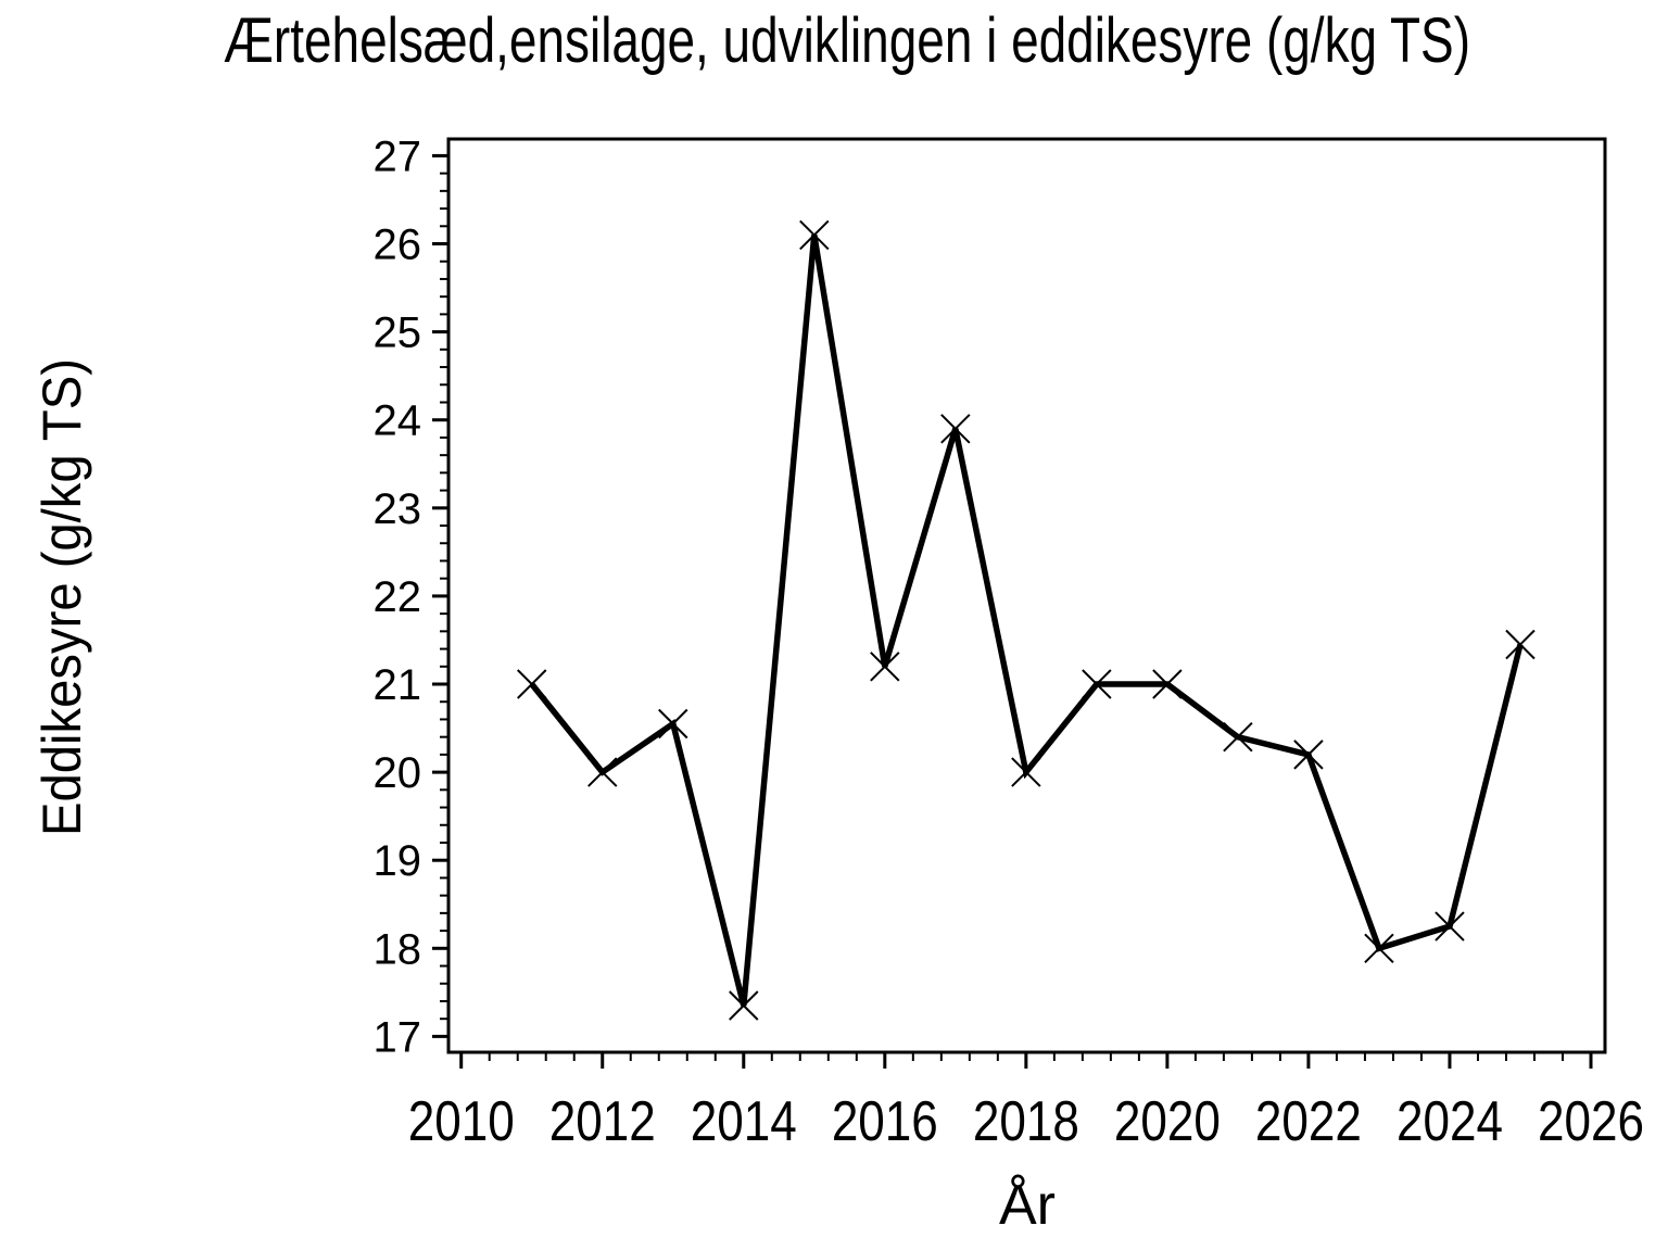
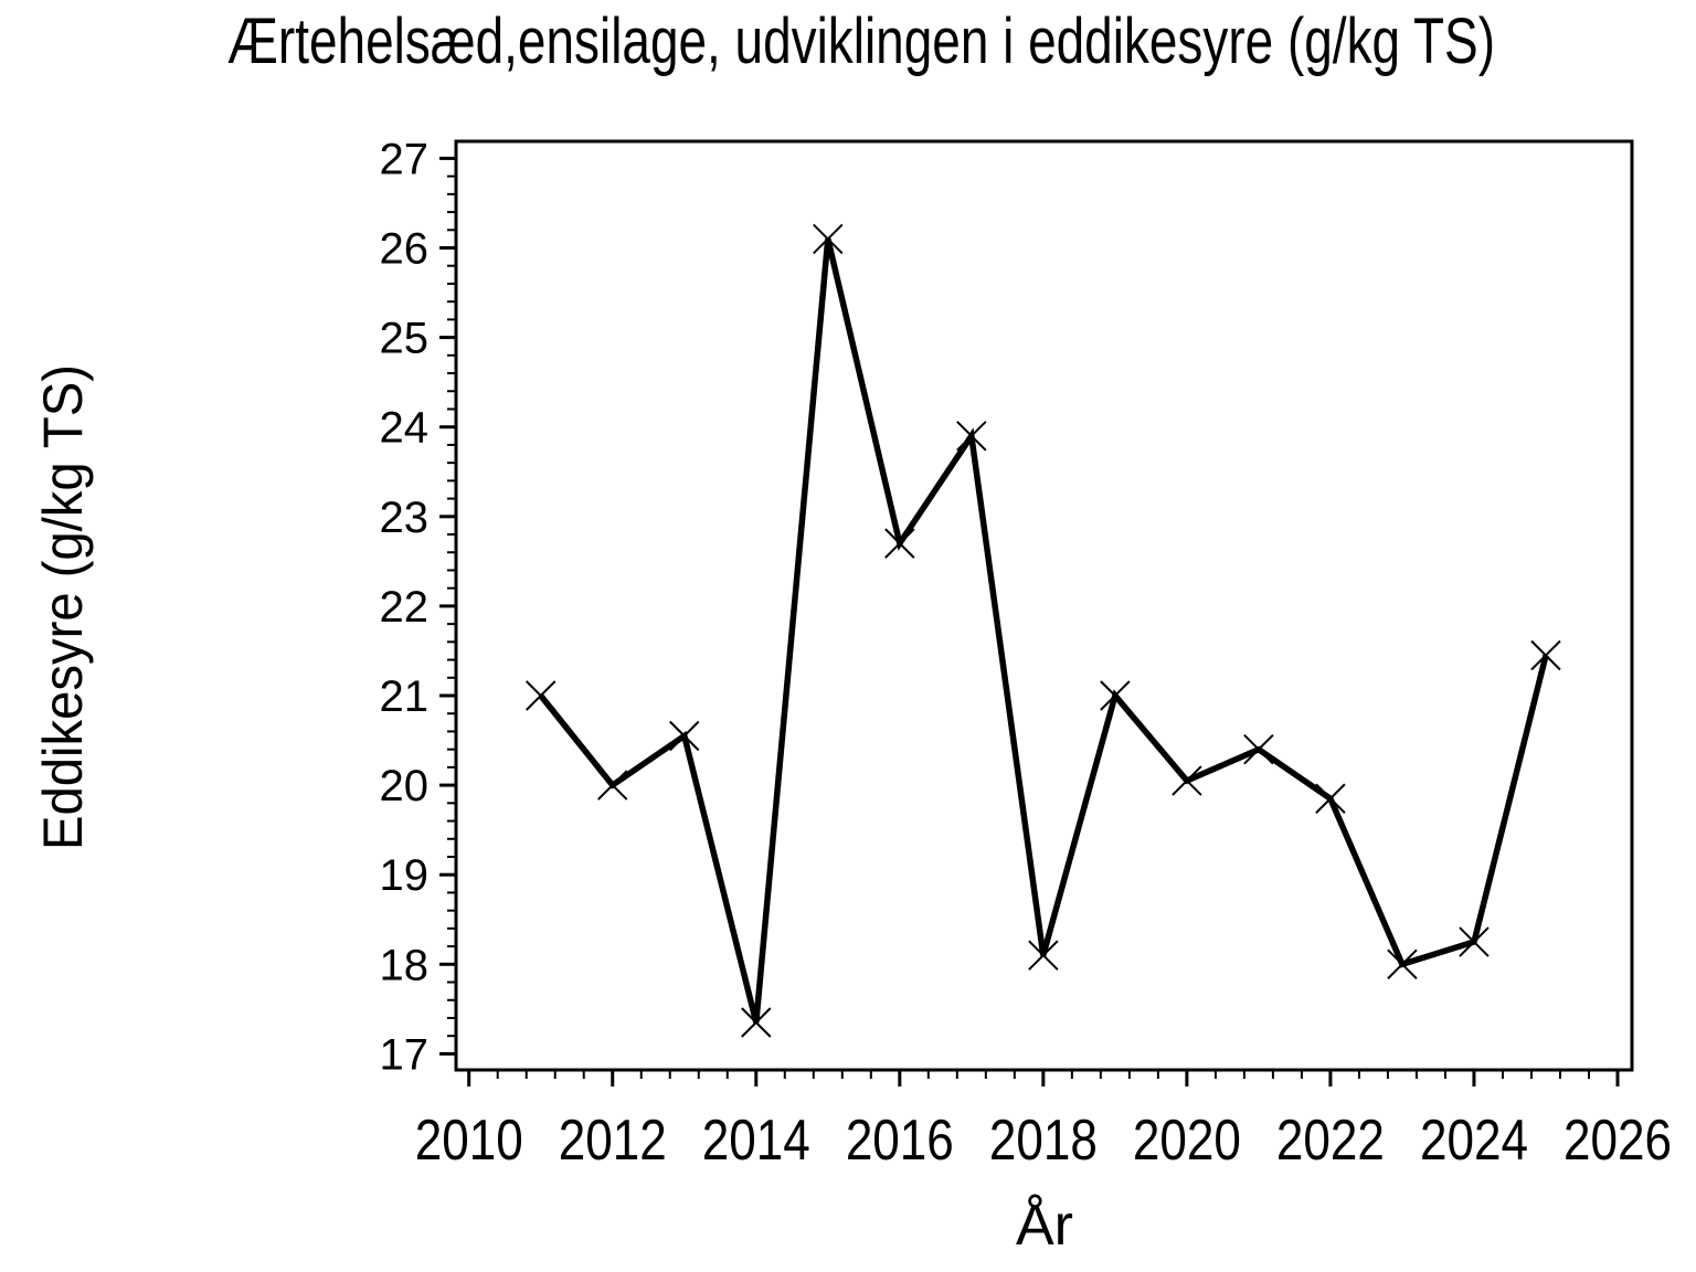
2016: 21.2 -> 22.7
2018: 20.0 -> 18.1
2020: 21.0 -> 20.1
2022: 20.2 -> 19.9
